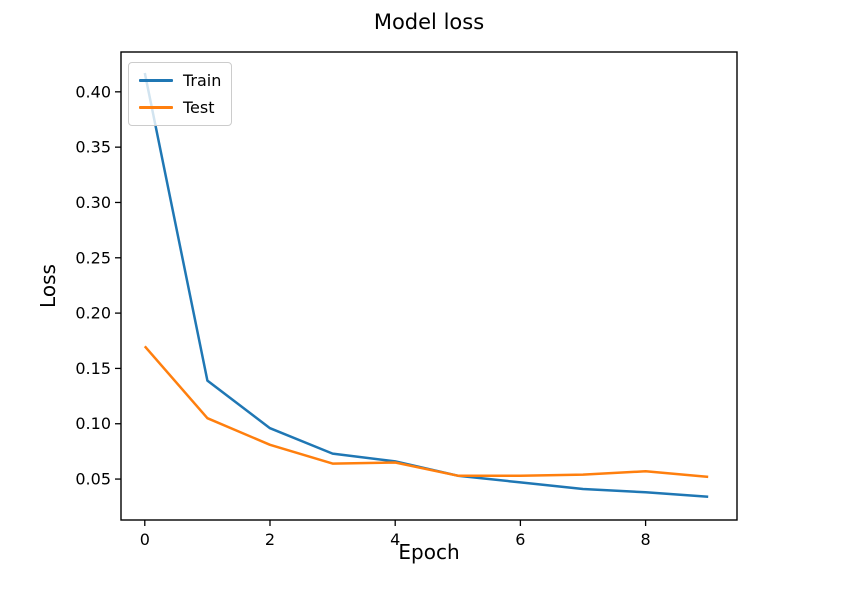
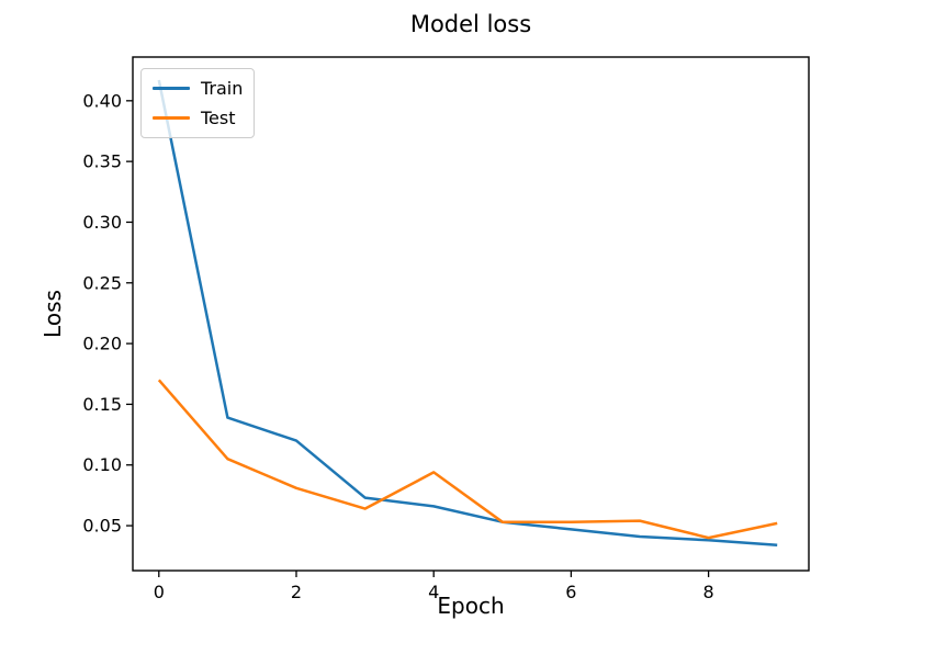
Train/2: 0.096 -> 0.120
Test/4: 0.065 -> 0.094
Test/8: 0.057 -> 0.040
